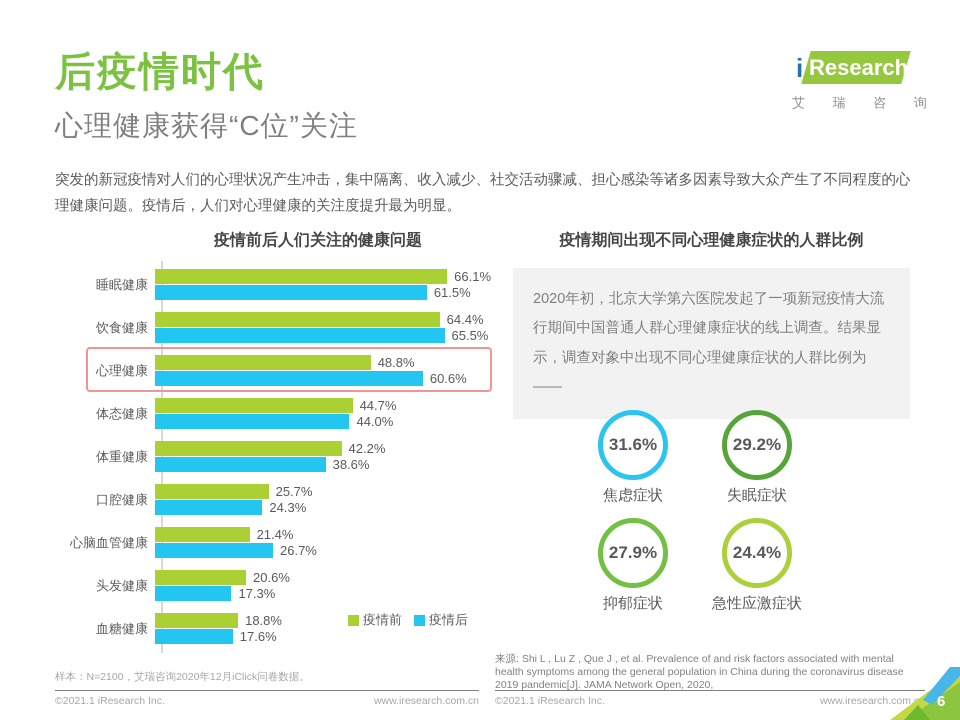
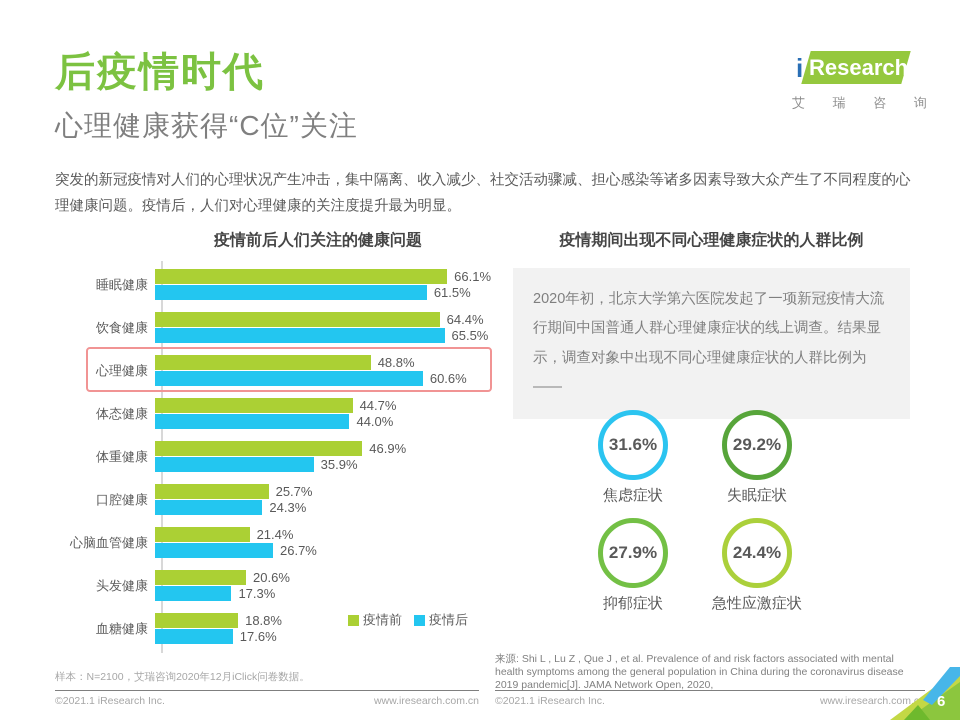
疫情前后人们关注的健康问题/疫情前/体重健康: 42.2% -> 46.9%
疫情前后人们关注的健康问题/疫情后/体重健康: 38.6% -> 35.9%
